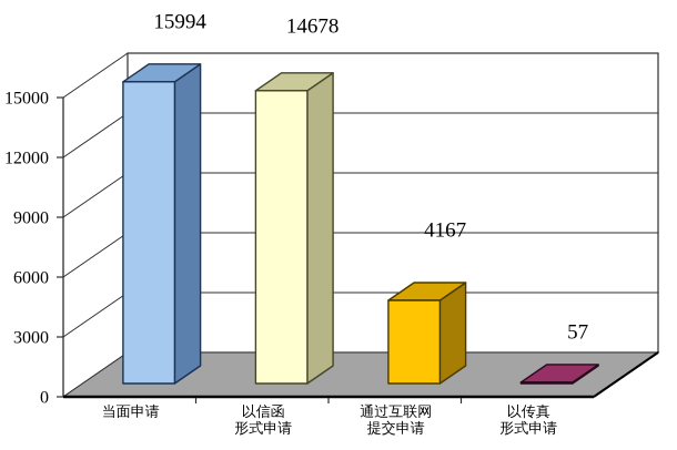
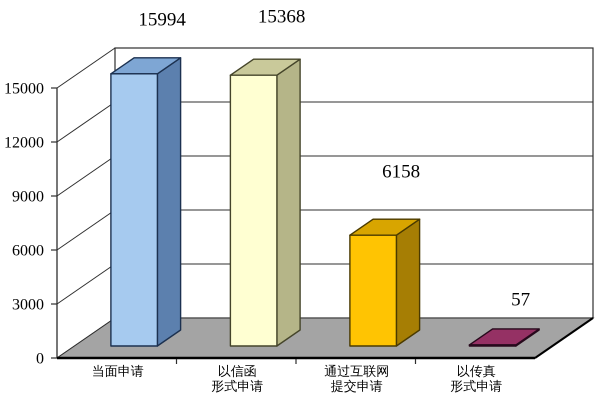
以信函形式申请: 14678 -> 15368
通过互联网提交申请: 4167 -> 6158
